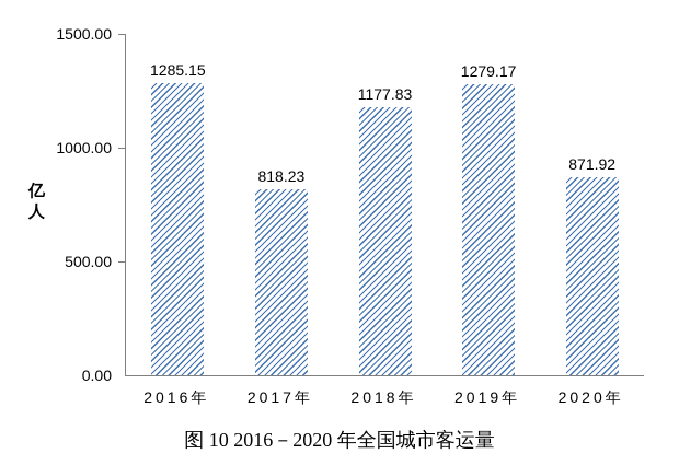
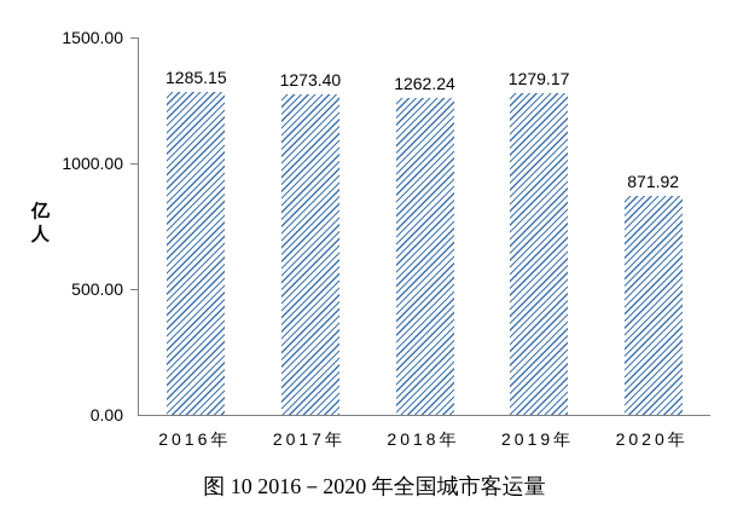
2017年: 818.23 -> 1273.40
2018年: 1177.83 -> 1262.24
